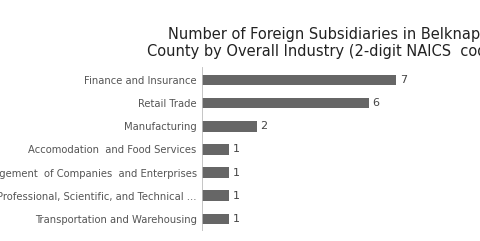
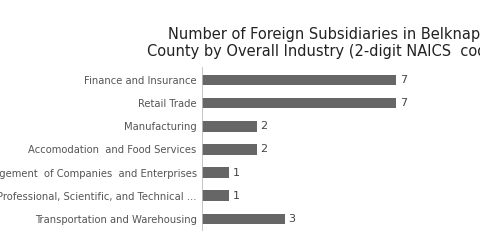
Retail Trade: 6 -> 7
Accomodation and Food Services: 1 -> 2
Transportation and Warehousing: 1 -> 3
